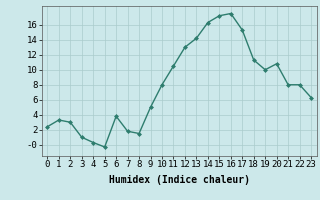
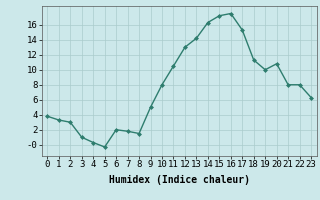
0: 2.4 -> 3.8
6: 3.8 -> 2.0
